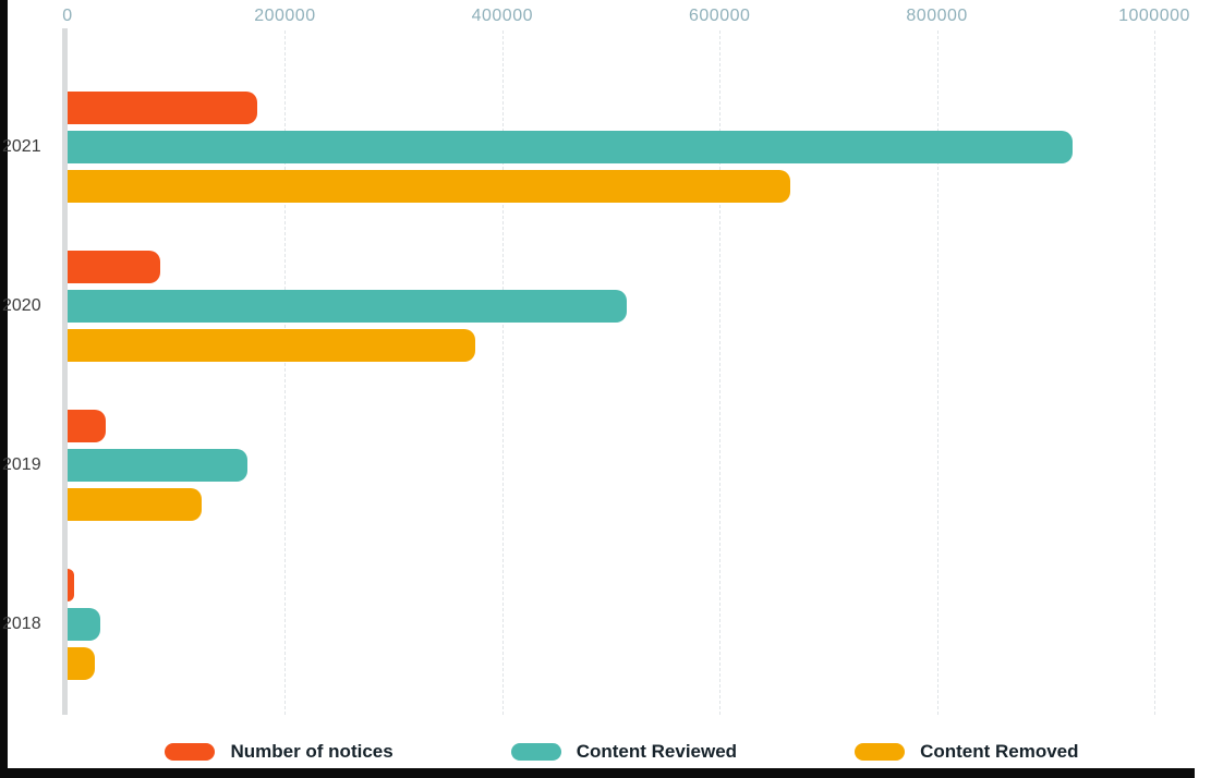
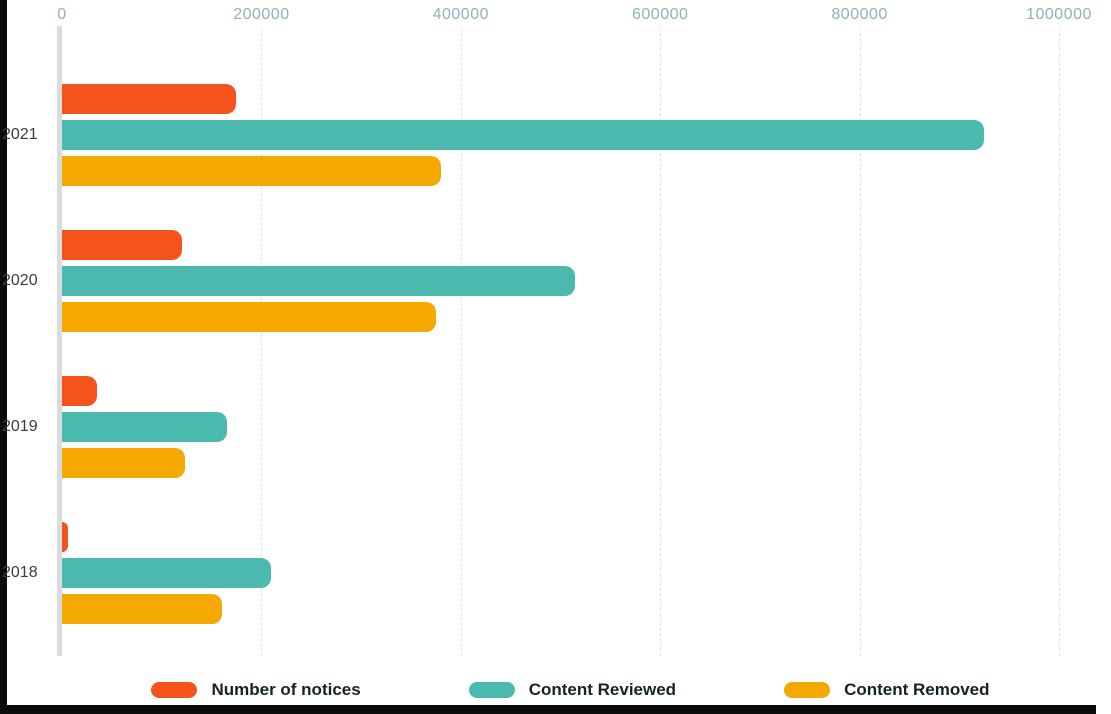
Content Removed/2021: 660000 -> 380000
Number of notices/2020: 80000 -> 120000
Content Reviewed/2018: 30000 -> 210000
Content Removed/2018: 20000 -> 160000
